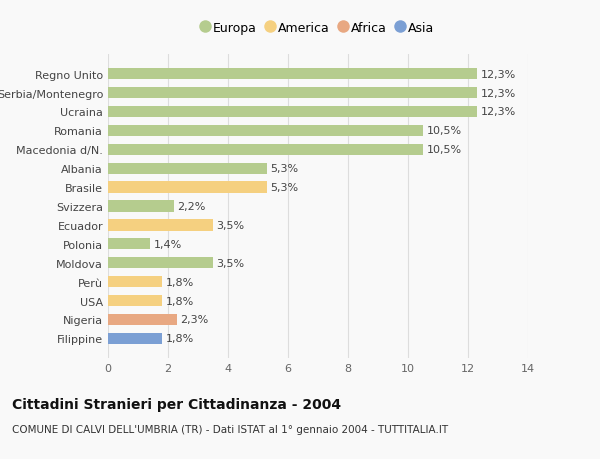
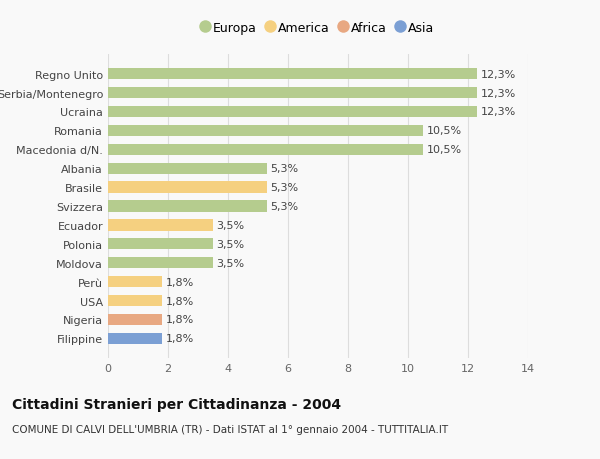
Svizzera: 2,2% -> 5,3%
Polonia: 1,4% -> 3,5%
Nigeria: 2,3% -> 1,8%
